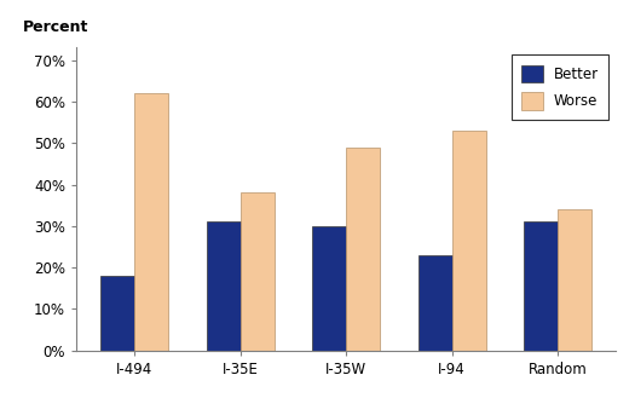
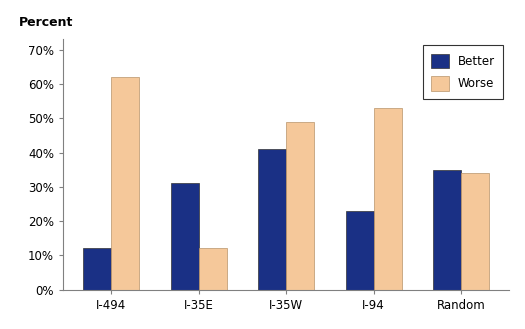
Better/I-494: 18% -> 12%
Worse/I-35E: 38% -> 12%
Better/I-35W: 30% -> 41%
Better/Random: 31% -> 35%
